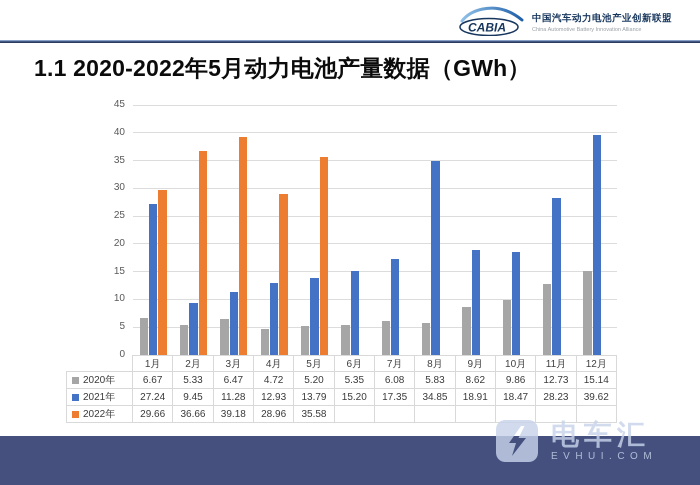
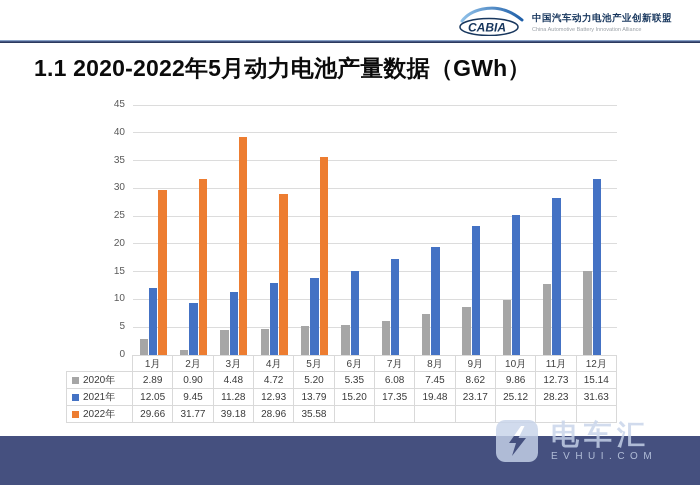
2020年/1月: 6.67 -> 2.89
2021年/1月: 27.24 -> 12.05
2020年/2月: 5.33 -> 0.90
2022年/2月: 36.66 -> 31.77
2020年/3月: 6.47 -> 4.48
2020年/8月: 5.83 -> 7.45
2021年/8月: 34.85 -> 19.48
2021年/9月: 18.91 -> 23.17
2021年/10月: 18.47 -> 25.12
2021年/12月: 39.62 -> 31.63
